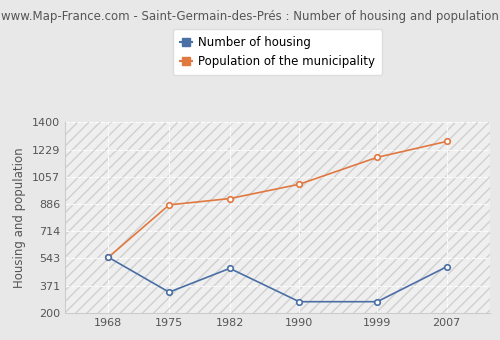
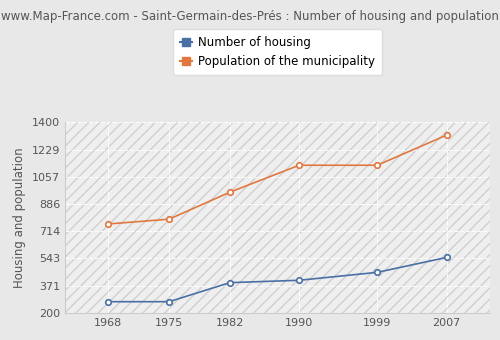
Number of housing/1968: 550 -> 270
Population of the municipality/1968: 550 -> 760
Number of housing/1975: 330 -> 270
Population of the municipality/1975: 880 -> 790
Number of housing/1982: 480 -> 390
Population of the municipality/1982: 920 -> 960
Number of housing/1990: 270 -> 400
Population of the municipality/1990: 1010 -> 1130
Number of housing/1999: 270 -> 460
Population of the municipality/1999: 1180 -> 1130
Number of housing/2007: 490 -> 550
Population of the municipality/2007: 1280 -> 1320
